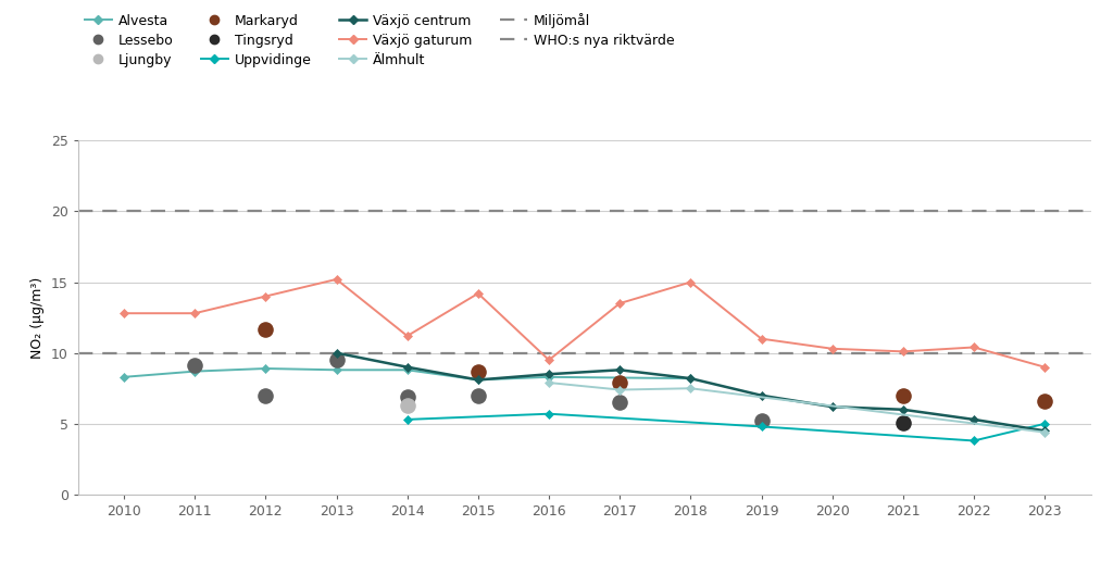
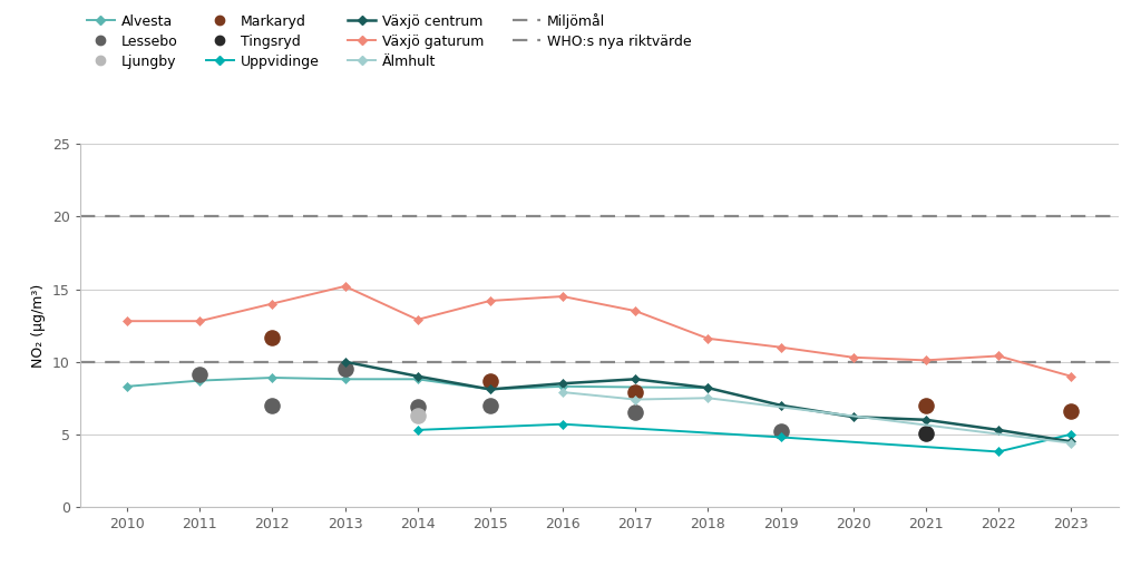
Växjö gaturum/2014: 11.2 -> 12.9
Växjö gaturum/2016: 9.5 -> 14.5
Växjö gaturum/2018: 15.0 -> 11.6
